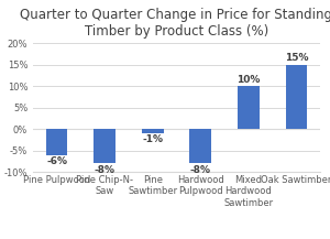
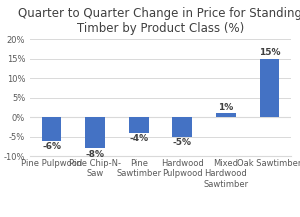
Pine Sawtimber: -1% -> -4%
Hardwood Pulpwood: -8% -> -5%
Mixed Hardwood Sawtimber: 10% -> 1%
